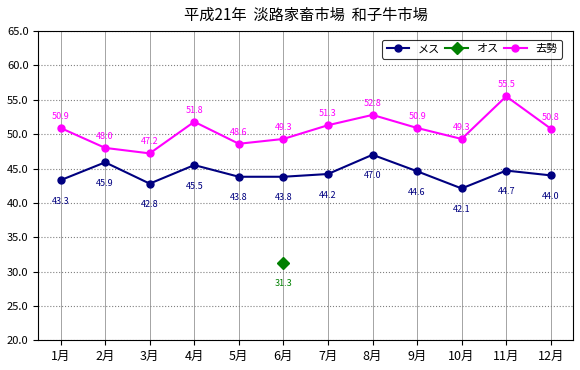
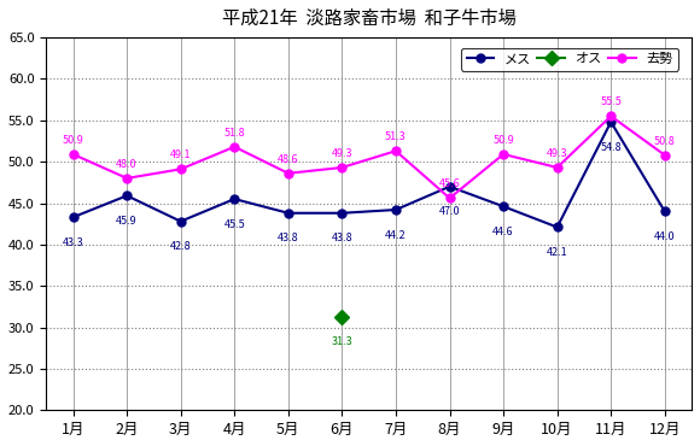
去勢/3月: 47.2 -> 49.1
去勢/8月: 52.8 -> 45.6
メス/11月: 44.7 -> 54.8
